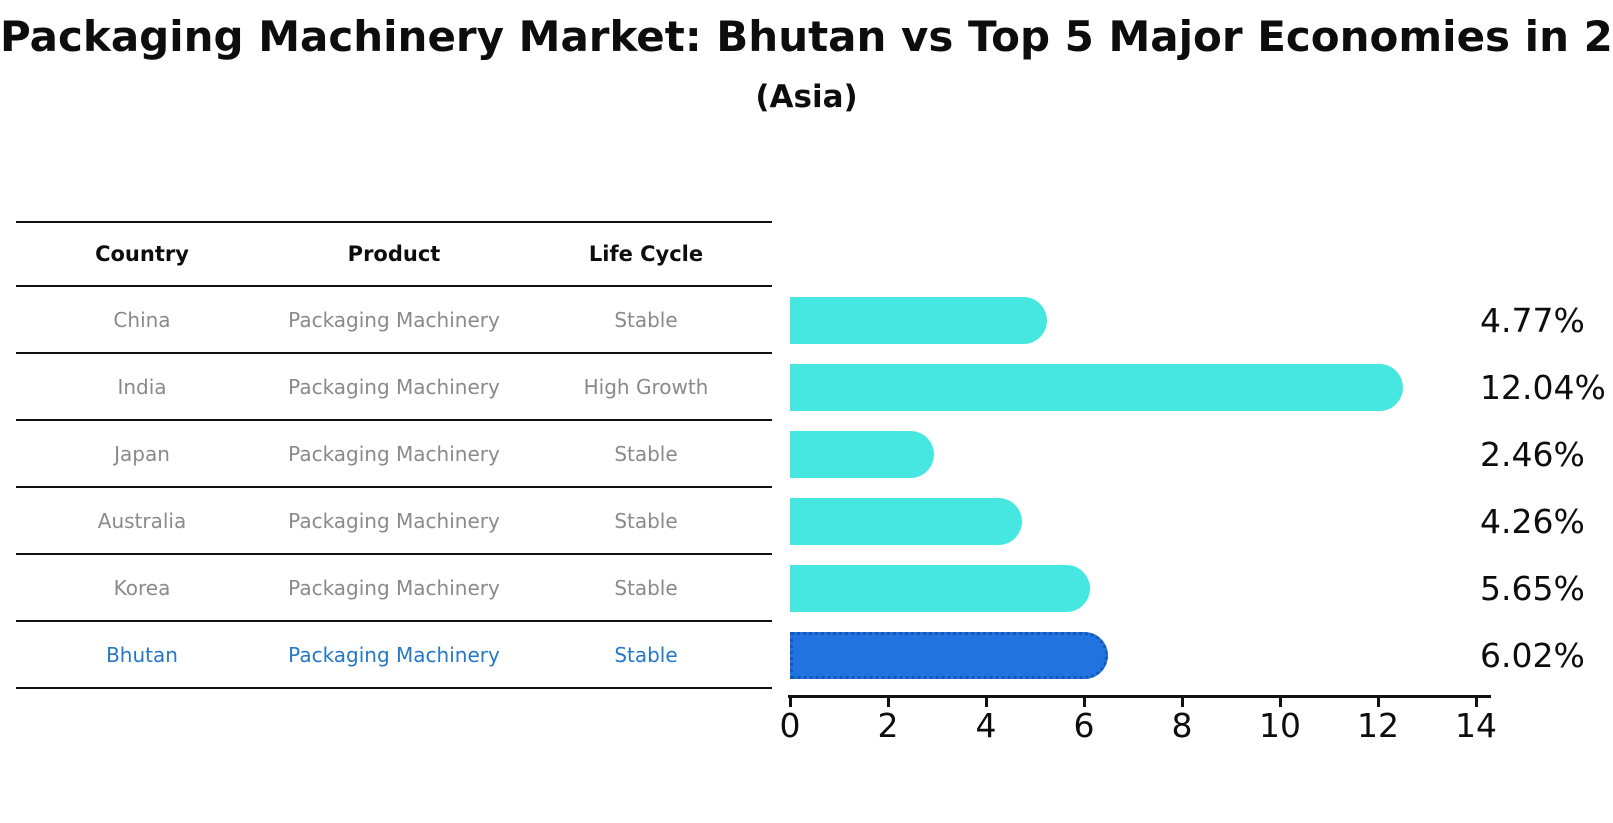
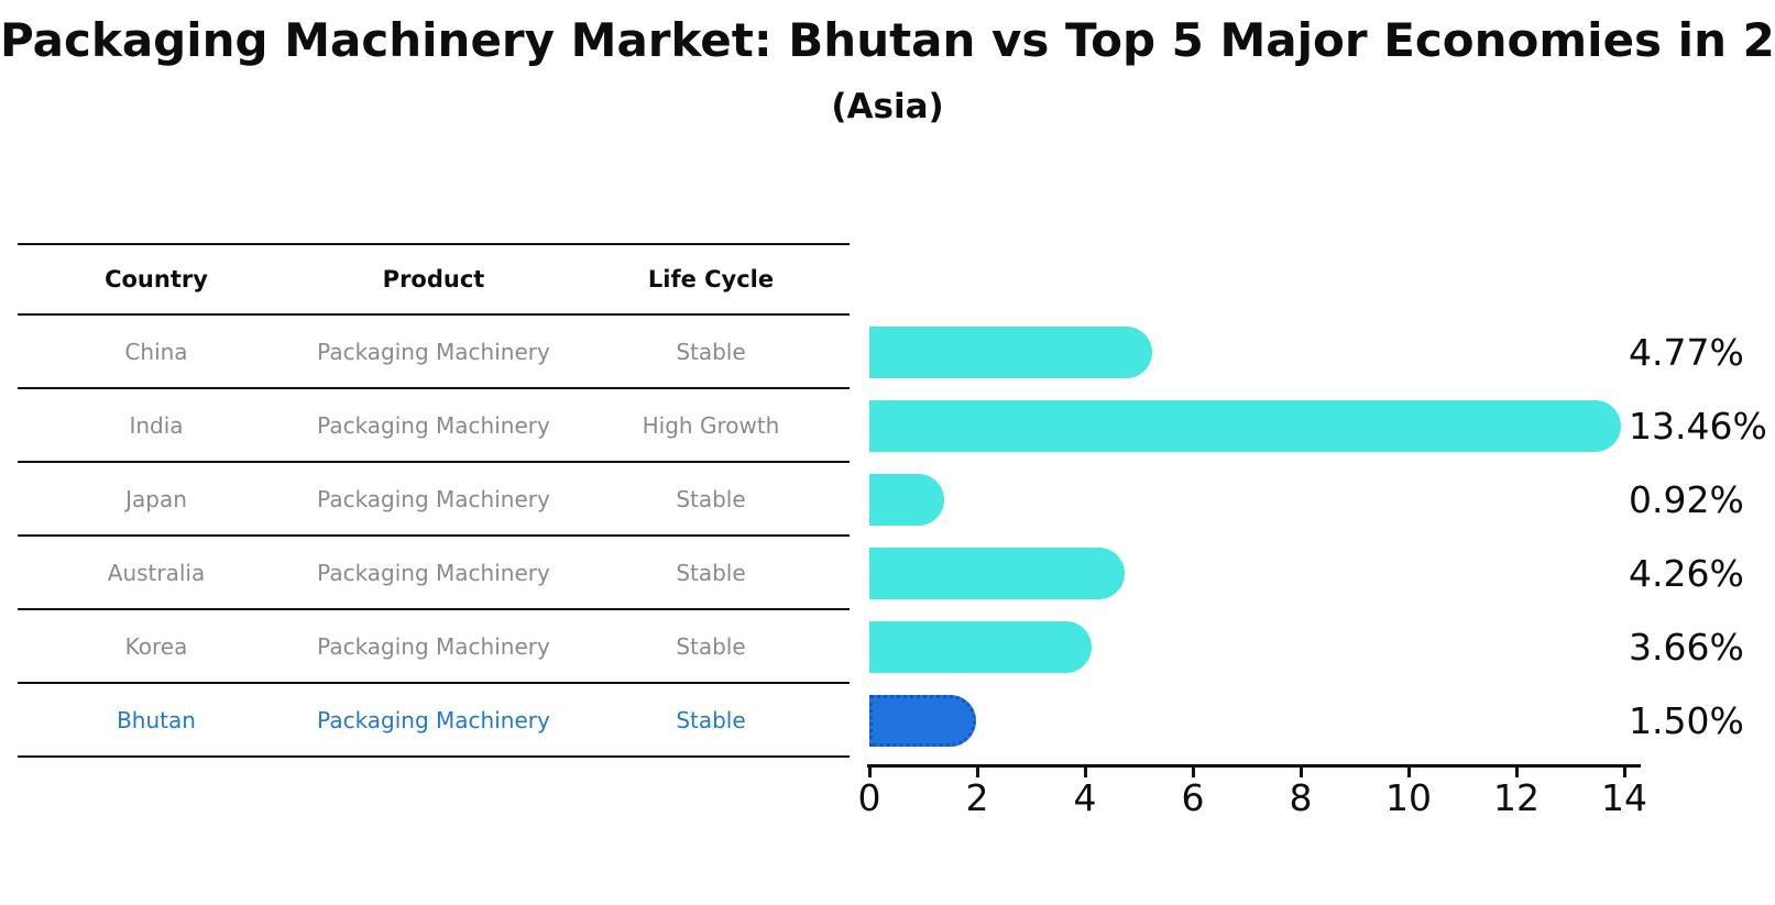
India: 12.04% -> 13.46%
Japan: 2.46% -> 0.92%
Korea: 5.65% -> 3.66%
Bhutan: 6.02% -> 1.50%
